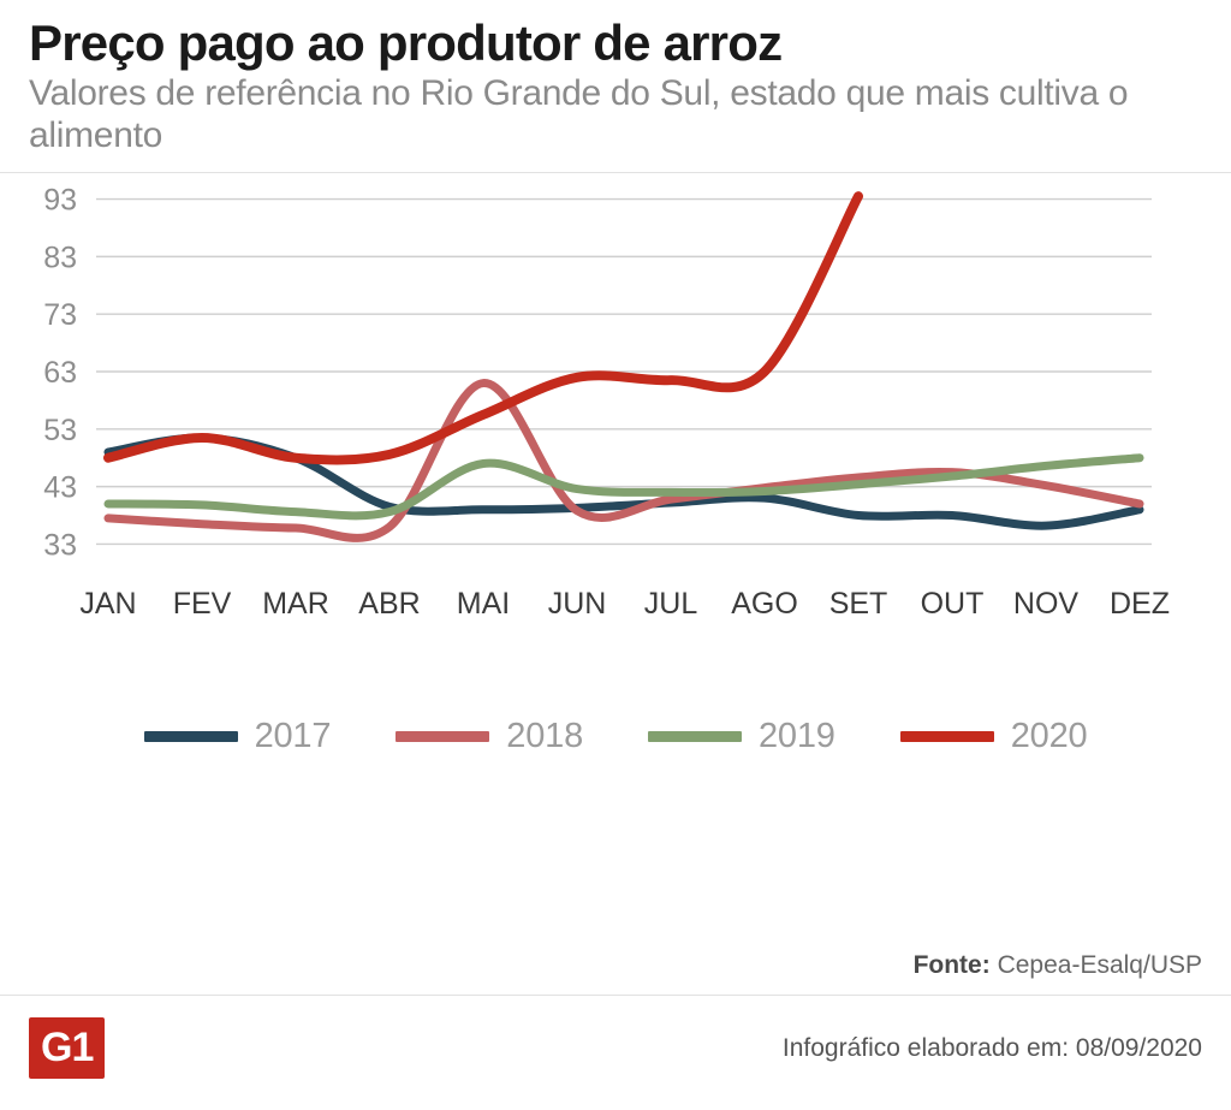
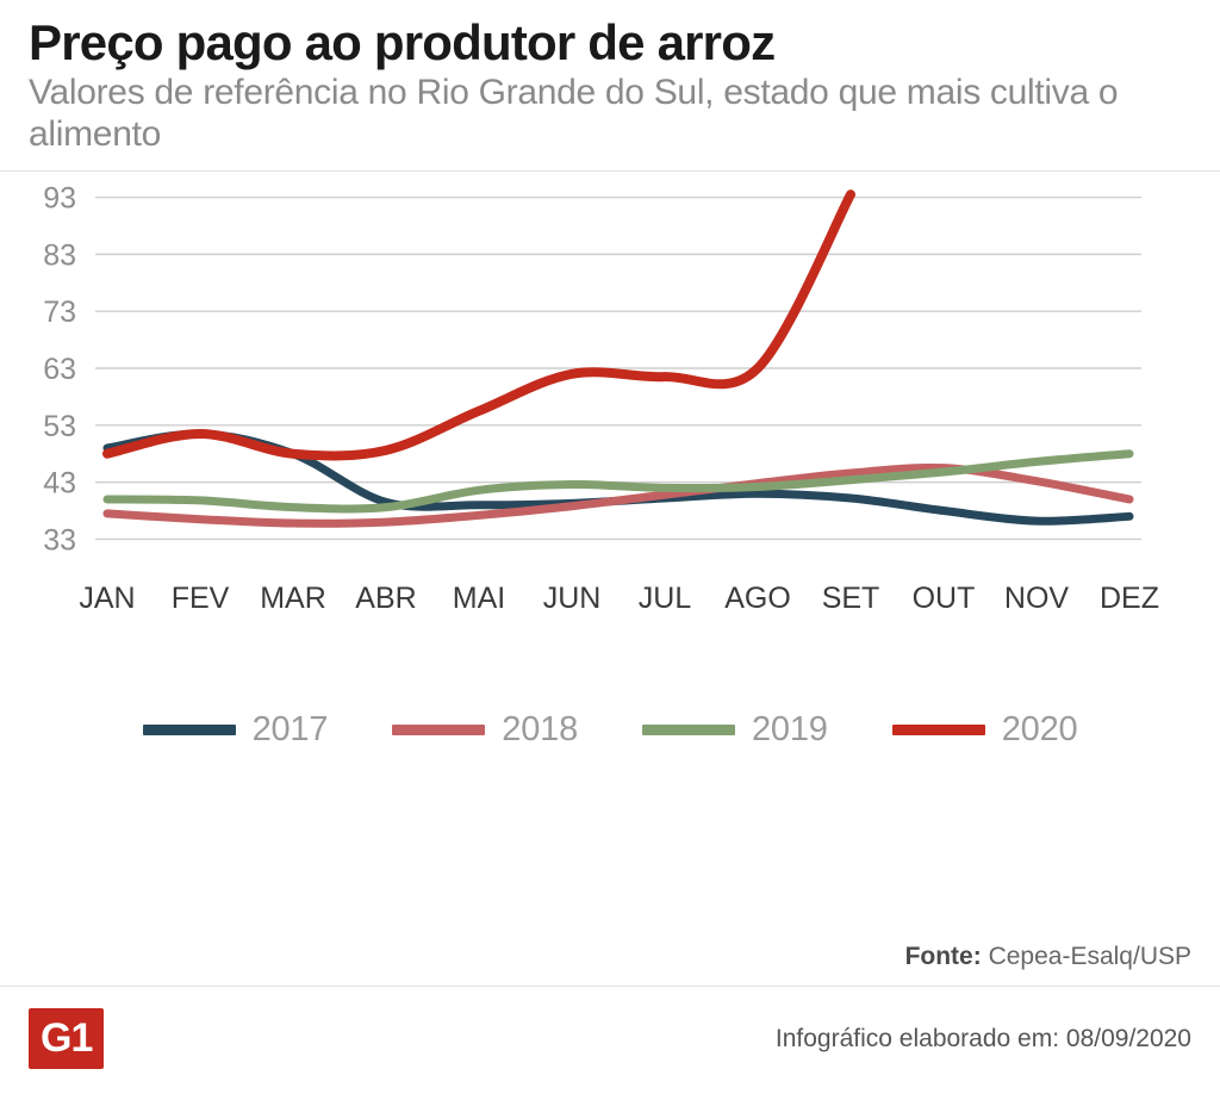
2018/MAI: 61 -> 37
2019/MAI: 47 -> 42
2017/SET: 38 -> 40
2017/DEZ: 39 -> 37
